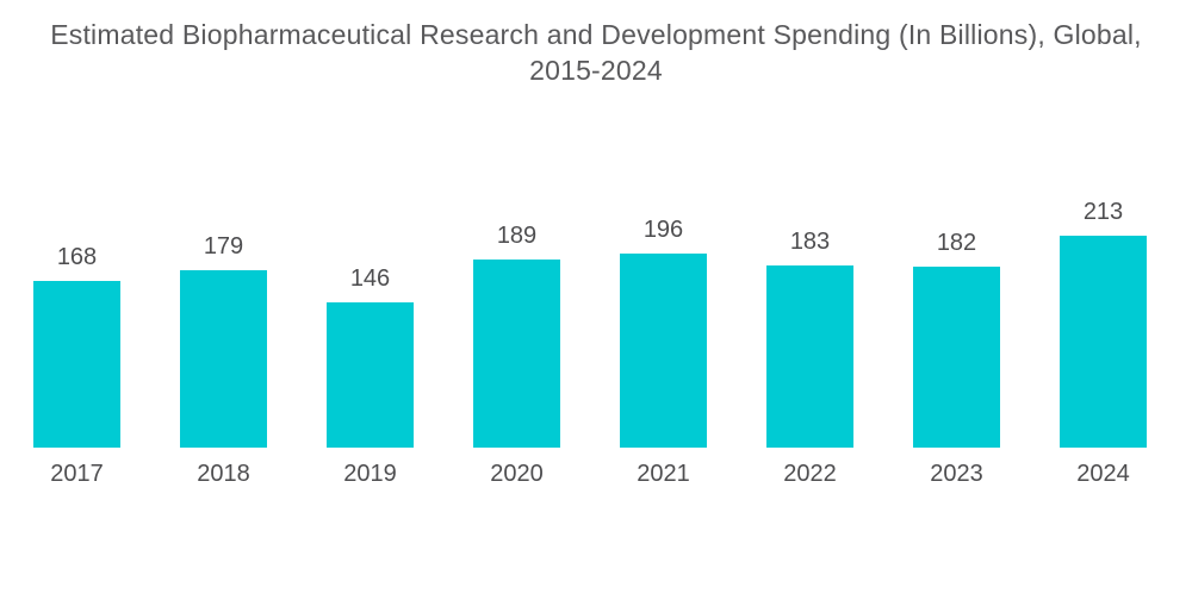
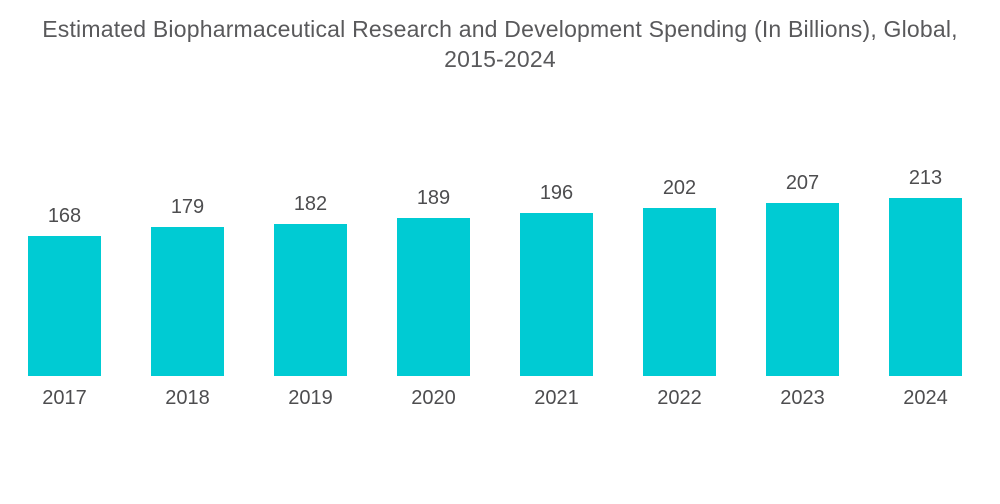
2019: 146 -> 182
2022: 183 -> 202
2023: 182 -> 207
